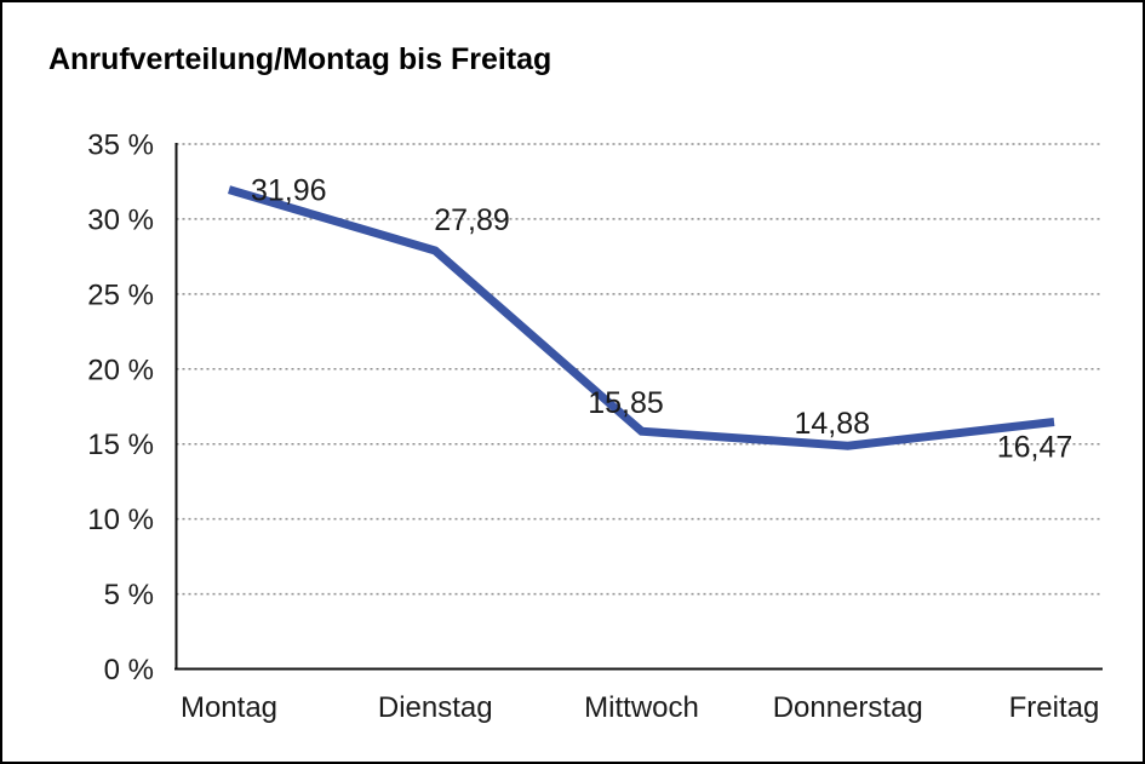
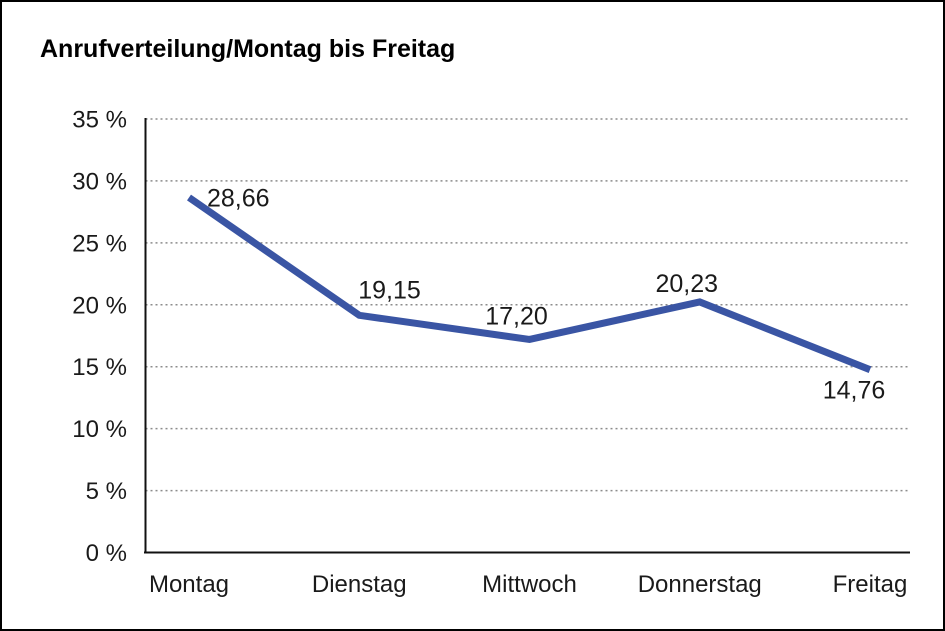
Montag: 31,96 -> 28,66
Dienstag: 27,89 -> 19,15
Mittwoch: 15,85 -> 17,20
Donnerstag: 14,88 -> 20,23
Freitag: 16,47 -> 14,76
